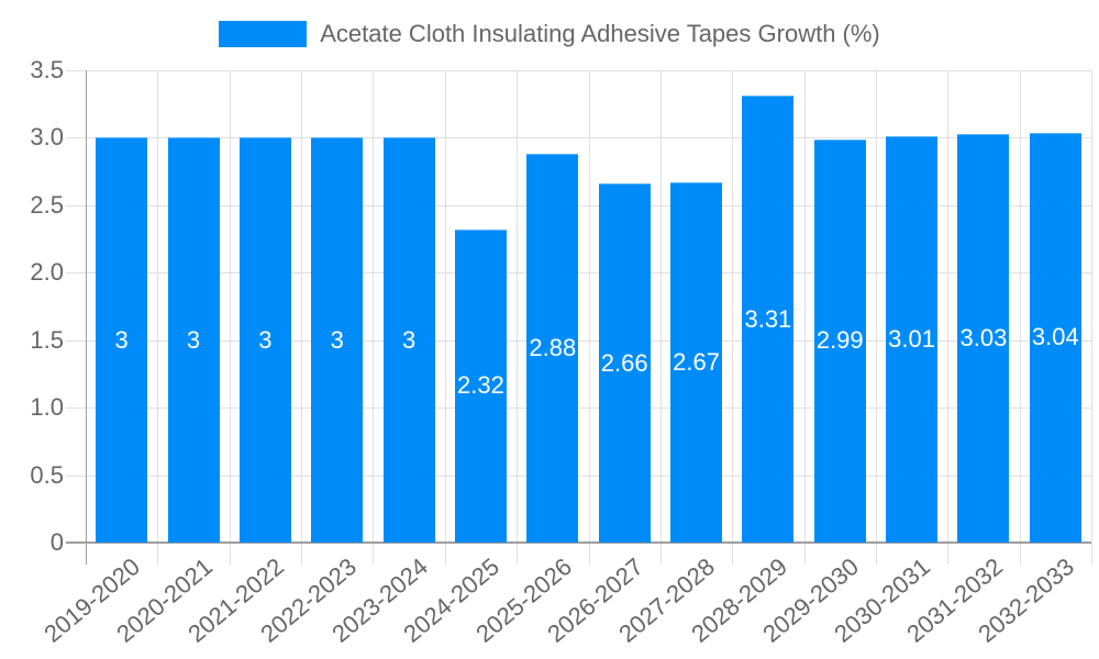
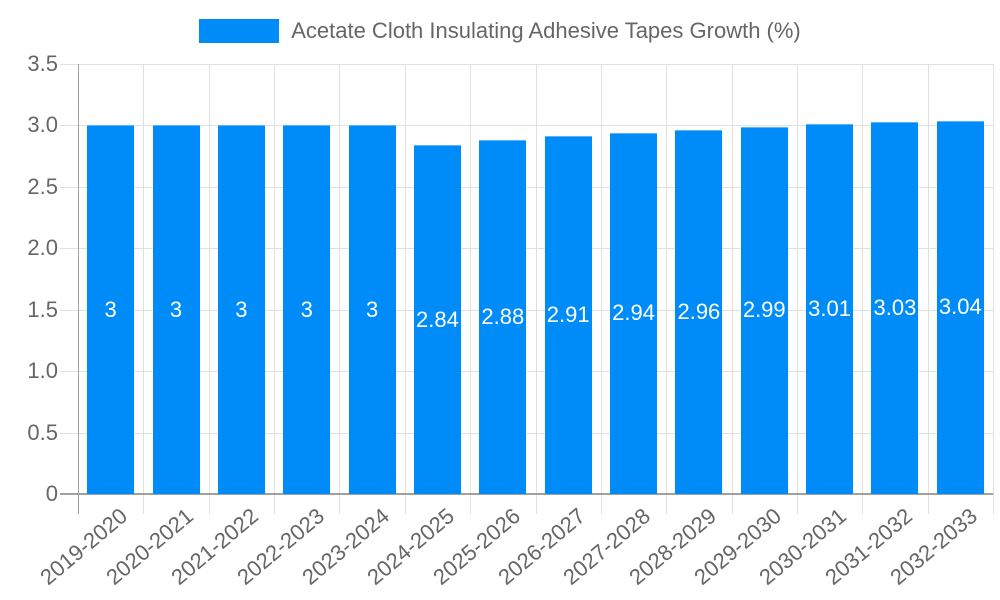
2024-2025: 2.32 -> 2.84
2026-2027: 2.66 -> 2.91
2027-2028: 2.67 -> 2.94
2028-2029: 3.31 -> 2.96
